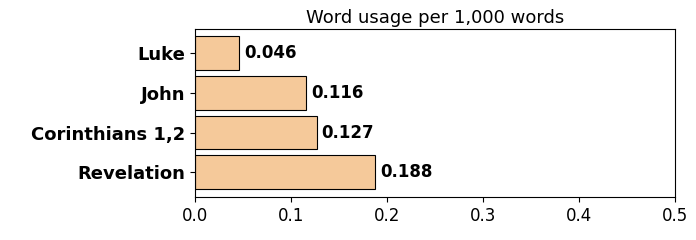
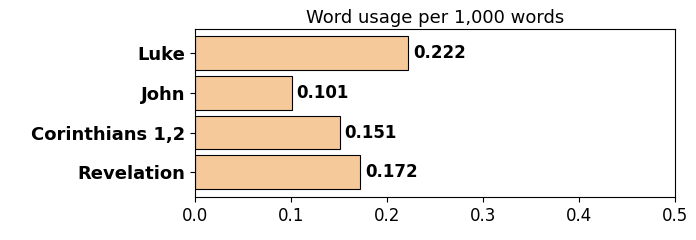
Luke: 0.046 -> 0.222
John: 0.116 -> 0.101
Corinthians 1,2: 0.127 -> 0.151
Revelation: 0.188 -> 0.172
